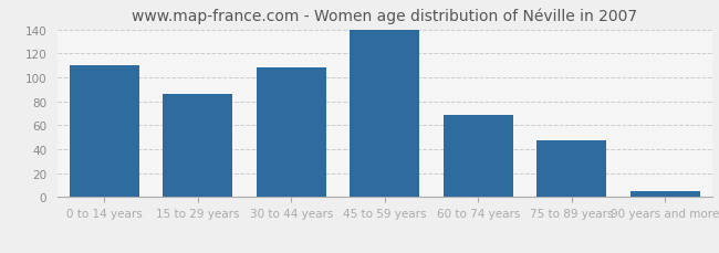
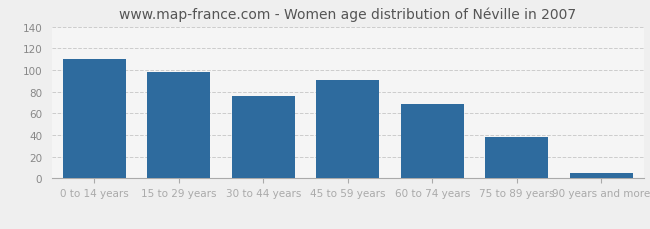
15 to 29 years: 86 -> 98
30 to 44 years: 108 -> 76
45 to 59 years: 140 -> 91
75 to 89 years: 47 -> 38
